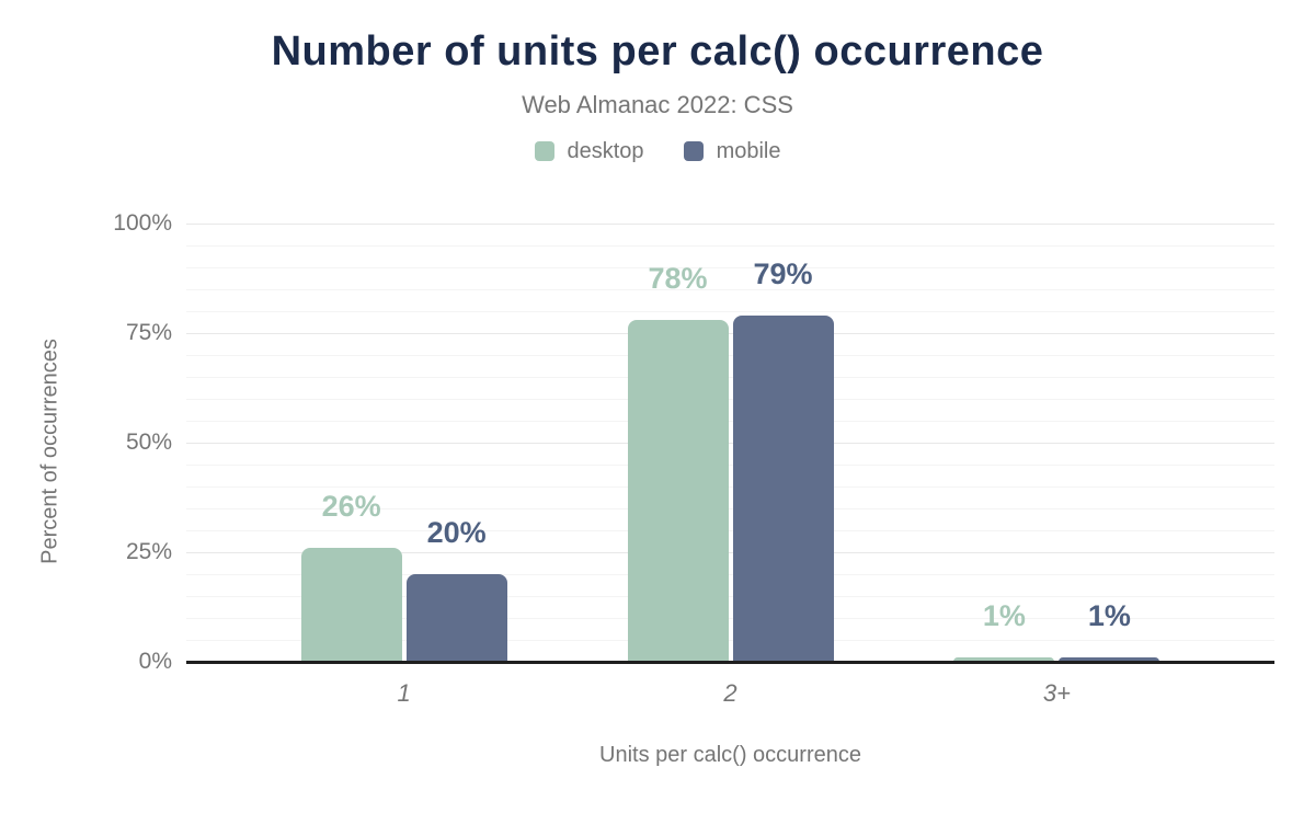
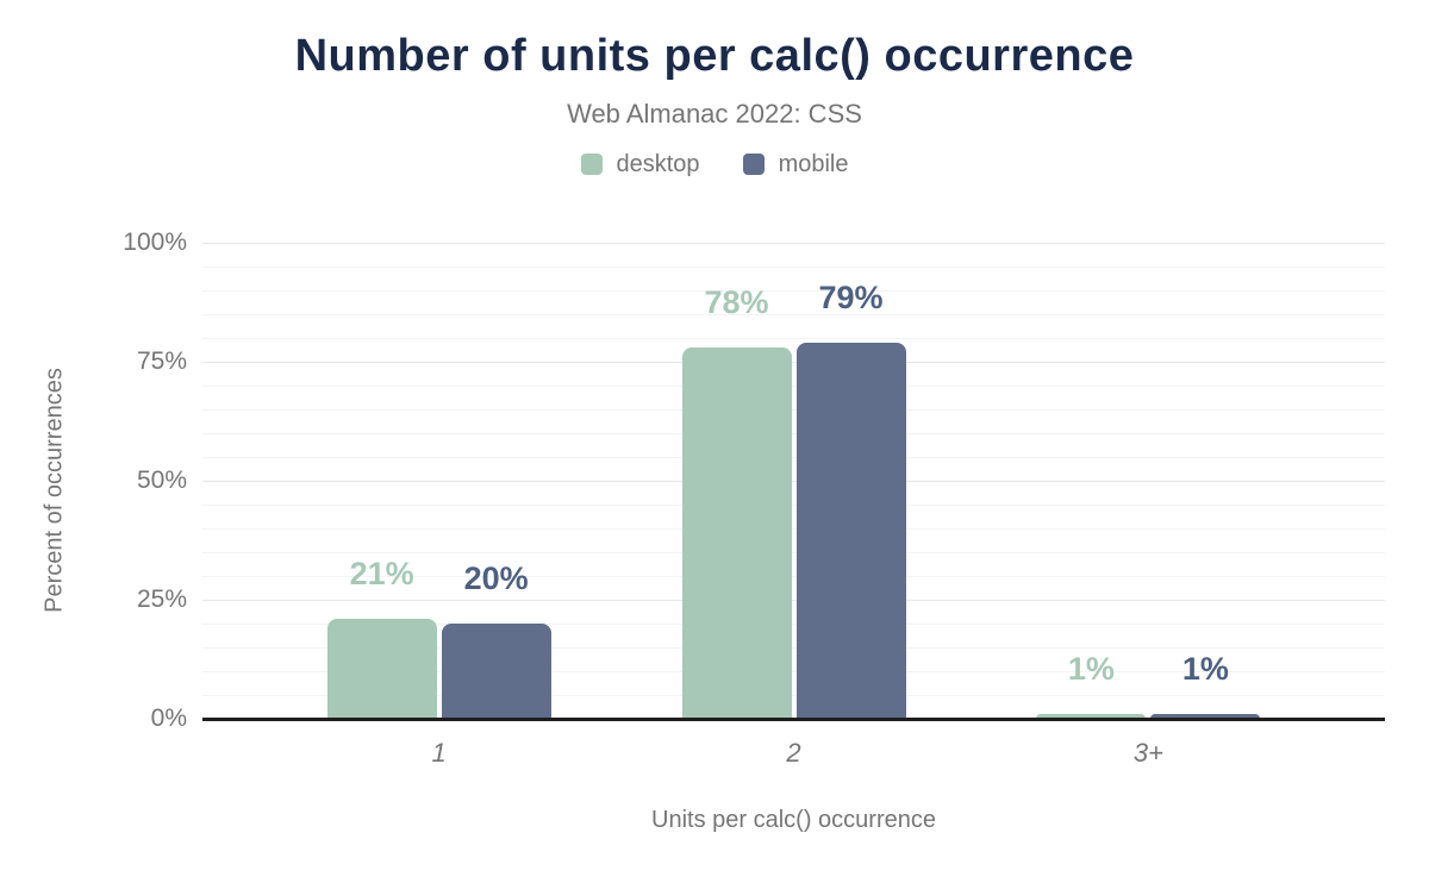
desktop/1: 26% -> 21%
